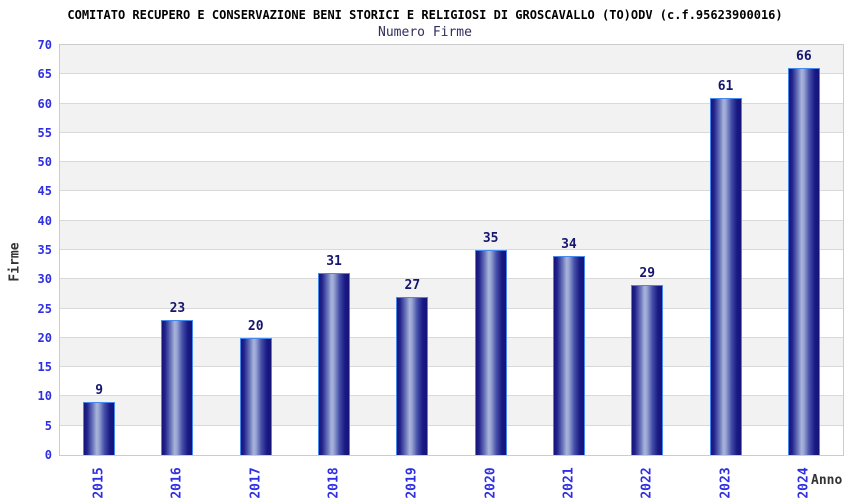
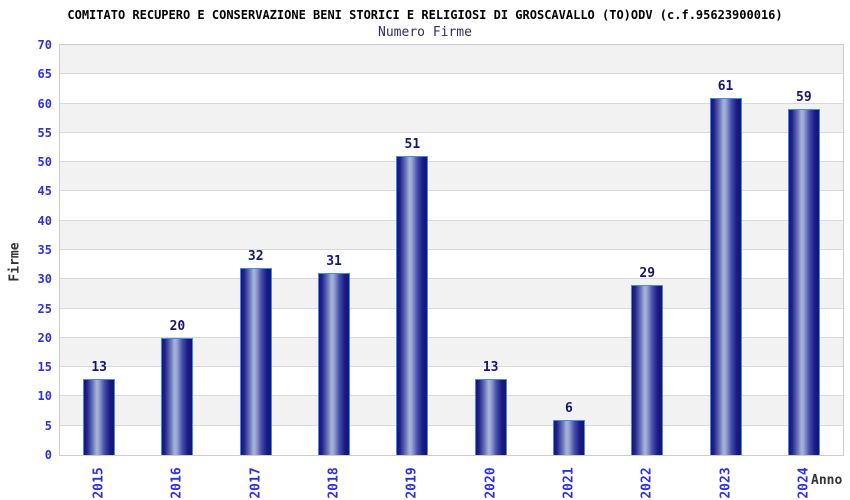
2015: 9 -> 13
2016: 23 -> 20
2017: 20 -> 32
2019: 27 -> 51
2020: 35 -> 13
2021: 34 -> 6
2024: 66 -> 59
